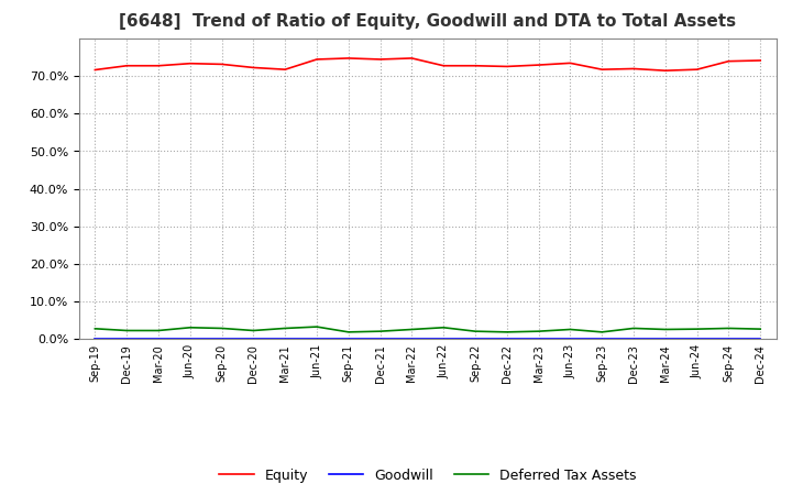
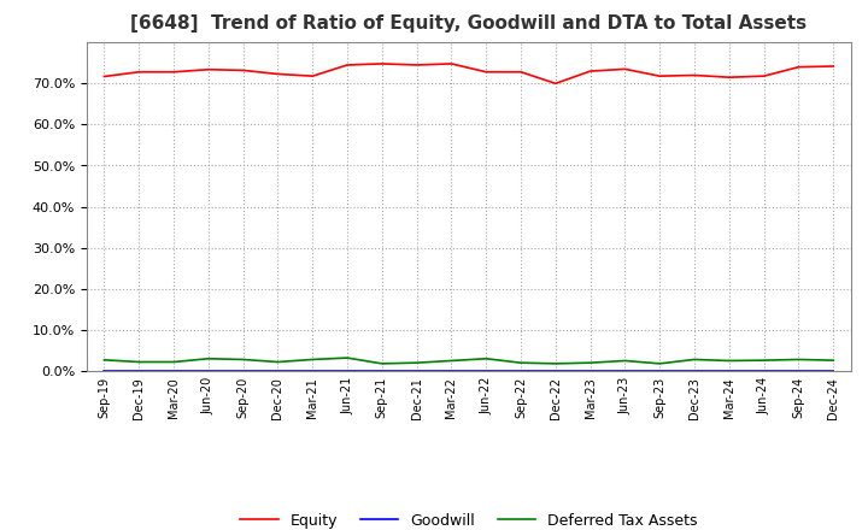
Equity/Dec-22: 72.6% -> 70.0%
